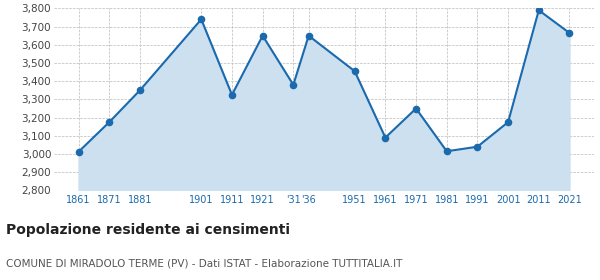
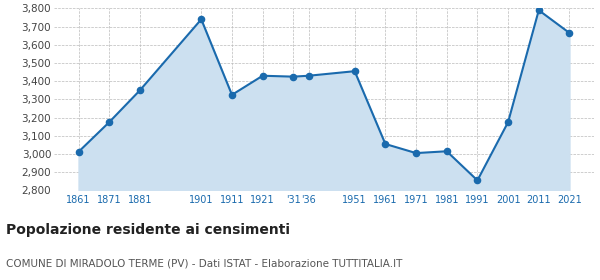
1921: 3,650 -> 3,430
'31: 3,380 -> 3,420
'36: 3,650 -> 3,430
1961: 3,090 -> 3,060
1971: 3,250 -> 3,000
1991: 3,040 -> 2,860
